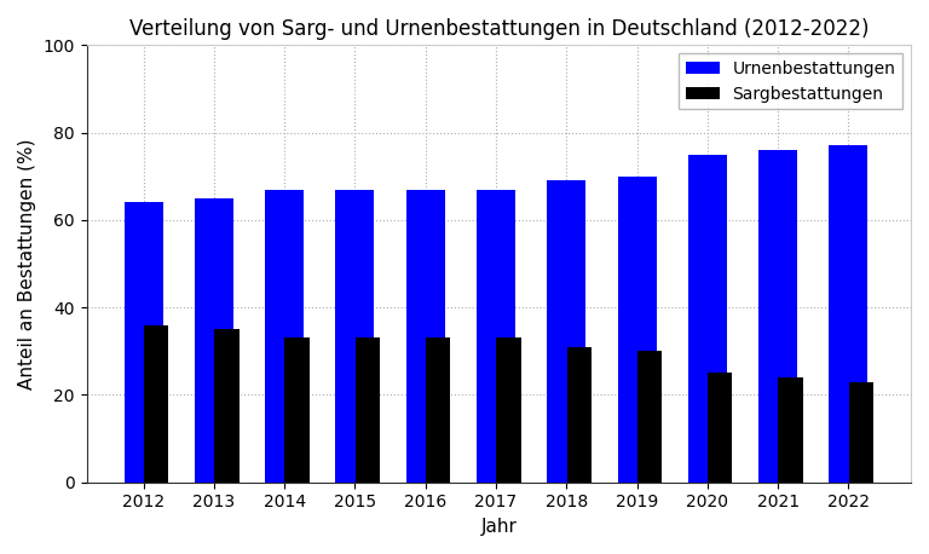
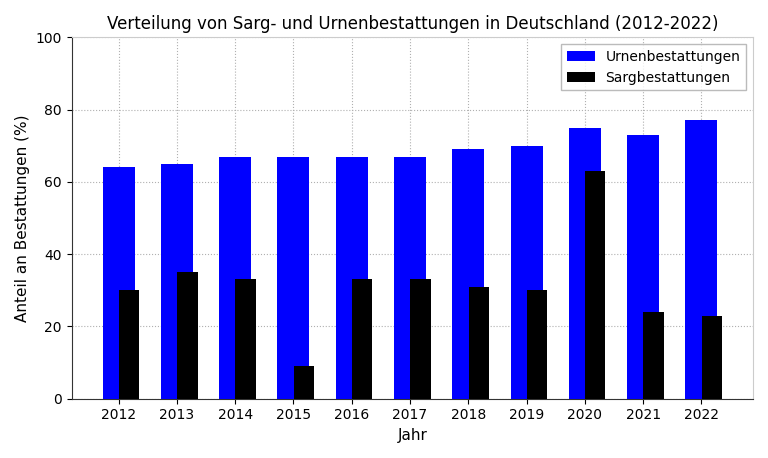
Sargbestattungen/2012: 36 -> 30
Sargbestattungen/2015: 33 -> 9
Sargbestattungen/2020: 25 -> 63
Urnenbestattungen/2021: 76 -> 73
